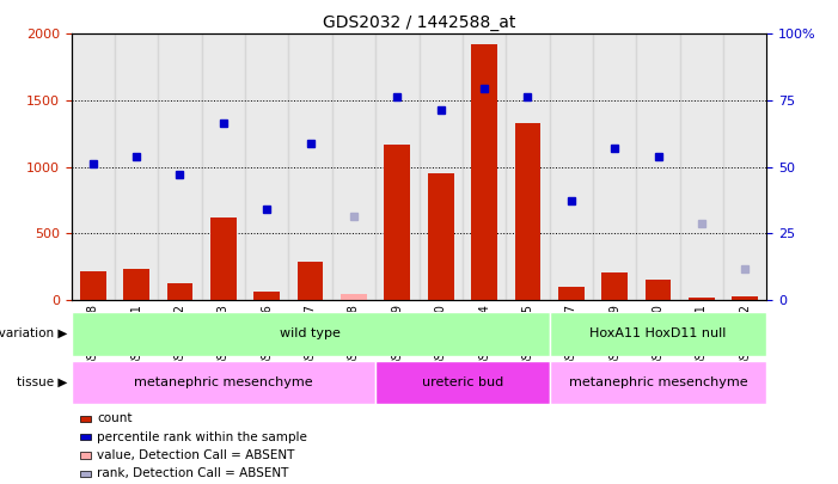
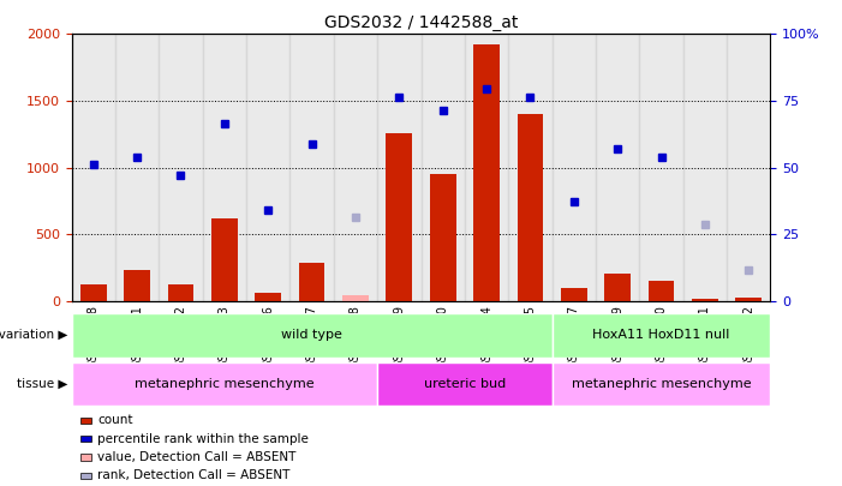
GSM87678: 220 -> 130
GSM87679: 1170 -> 1260
GSM87685: 1330 -> 1400
